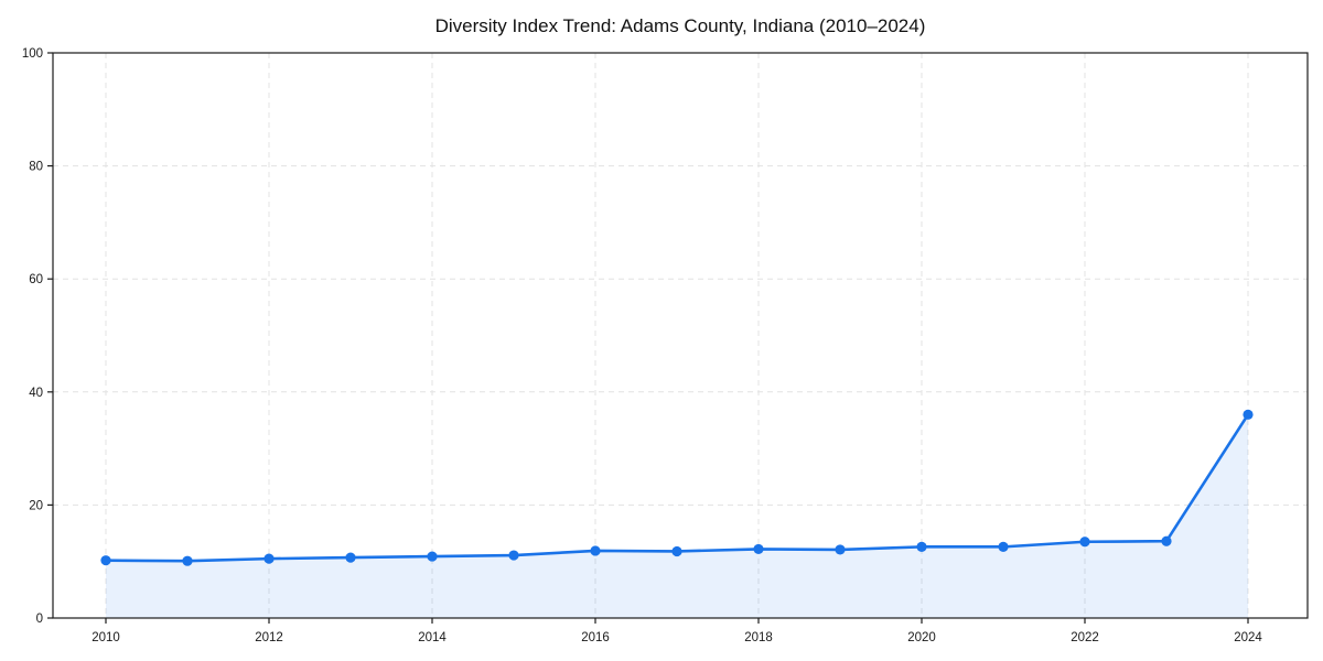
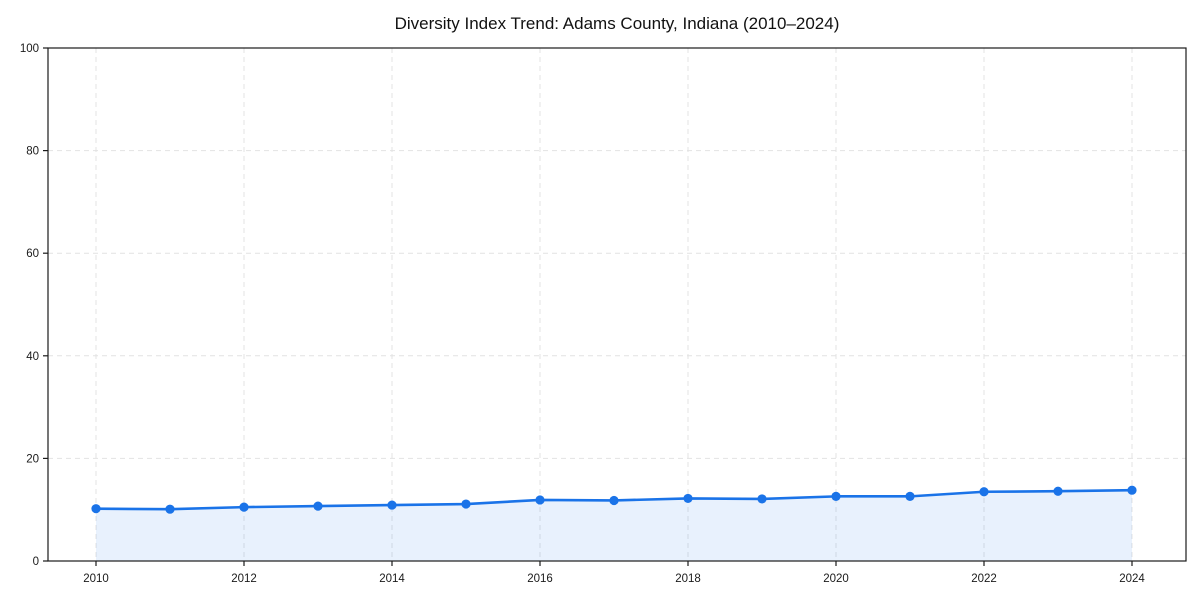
2024: 36 -> 14
